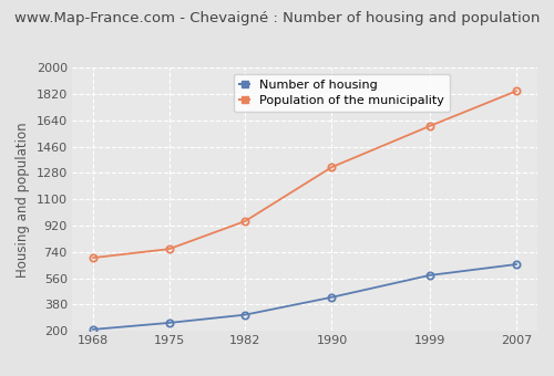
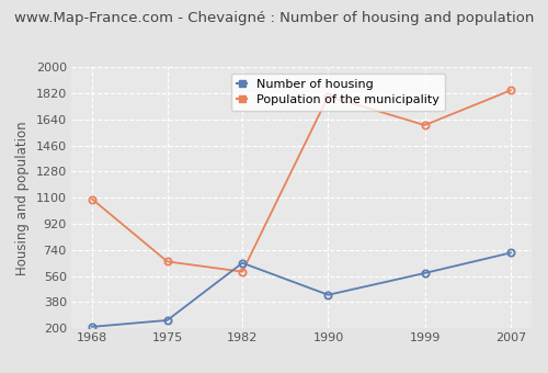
Population of the municipality/1968: 700 -> 1090
Population of the municipality/1975: 760 -> 660
Number of housing/1982: 310 -> 650
Population of the municipality/1982: 950 -> 590
Population of the municipality/1990: 1320 -> 1800
Number of housing/2007: 660 -> 720
